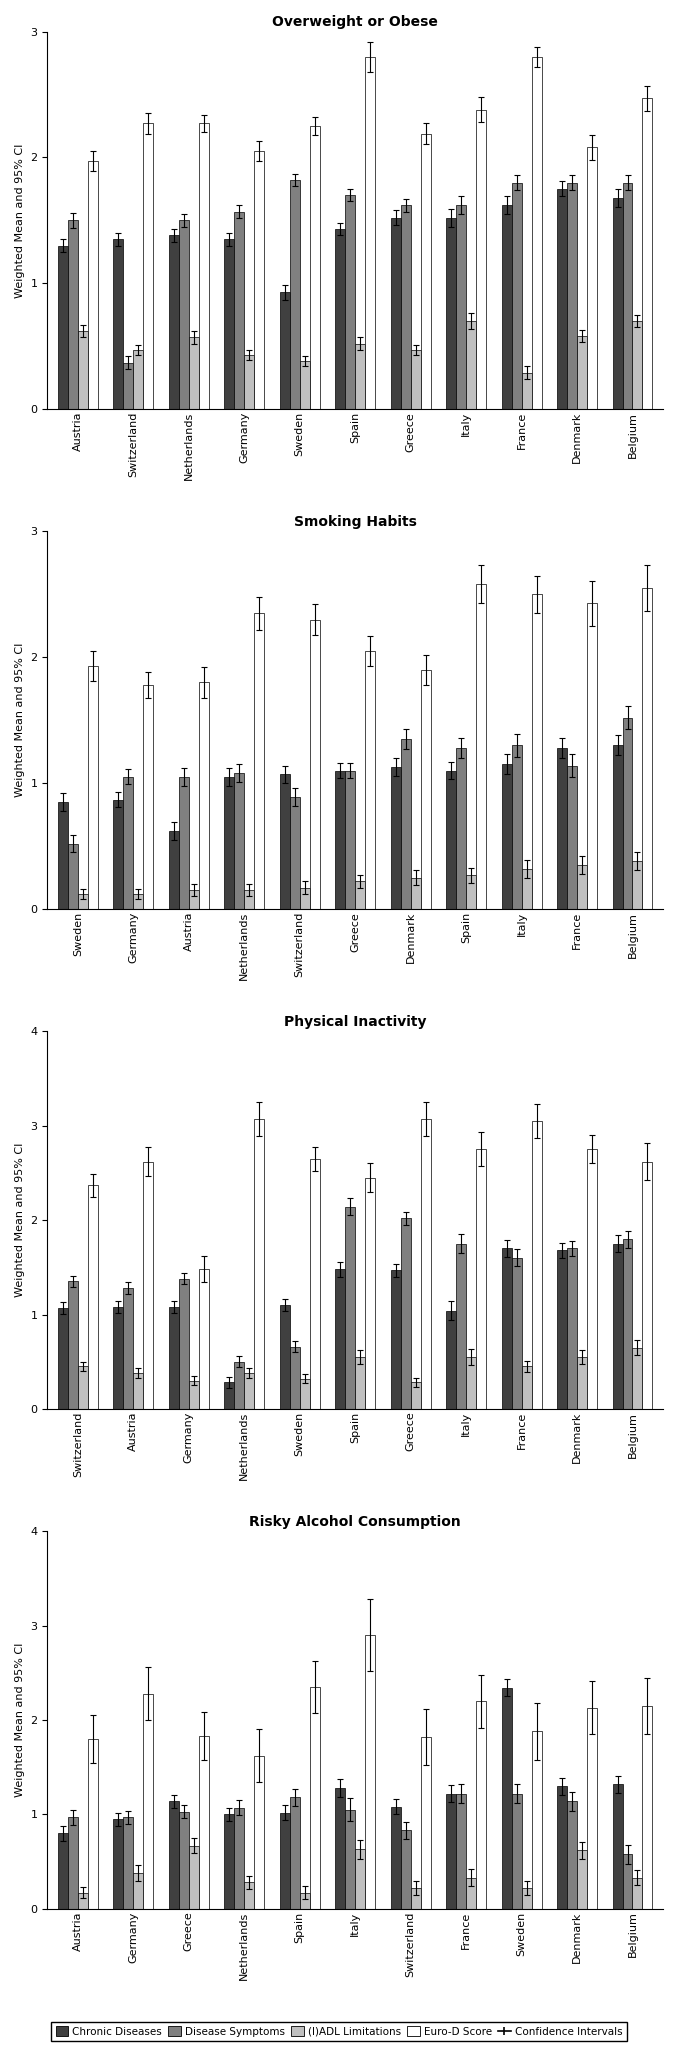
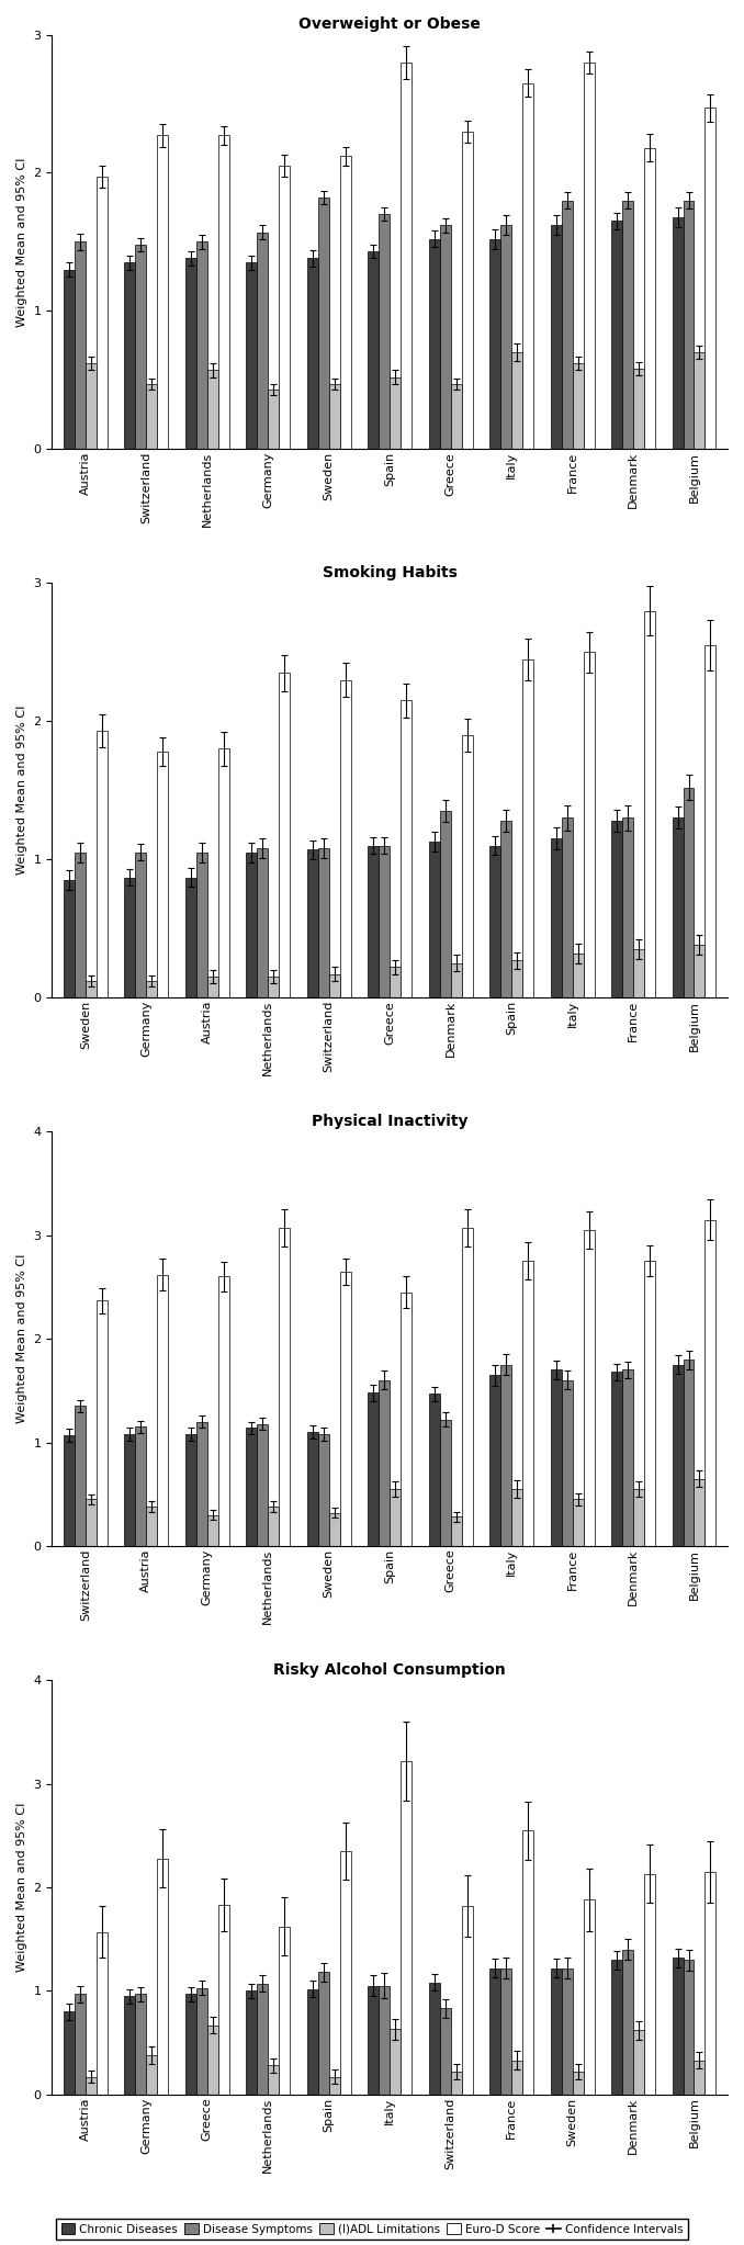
Overweight or Obese/Disease Symptoms/Switzerland: 0.37 -> 1.48
Overweight or Obese/Chronic Diseases/Sweden: 0.93 -> 1.38
Overweight or Obese/(I)ADL Limitations/Sweden: 0.38 -> 0.47
Overweight or Obese/Euro-D Score/Sweden: 2.25 -> 2.12
Overweight or Obese/Euro-D Score/Greece: 2.19 -> 2.30
Overweight or Obese/Euro-D Score/Italy: 2.38 -> 2.65
Overweight or Obese/(I)ADL Limitations/France: 0.29 -> 0.62
Overweight or Obese/Chronic Diseases/Denmark: 1.75 -> 1.65
Overweight or Obese/Euro-D Score/Denmark: 2.08 -> 2.18
Smoking Habits/Disease Symptoms/Sweden: 0.52 -> 1.05
Smoking Habits/Chronic Diseases/Austria: 0.62 -> 0.87
Smoking Habits/Disease Symptoms/Switzerland: 0.89 -> 1.08
Smoking Habits/Euro-D Score/Greece: 2.05 -> 2.15
Smoking Habits/Euro-D Score/Spain: 2.58 -> 2.45
Smoking Habits/Disease Symptoms/France: 1.14 -> 1.30
Smoking Habits/Euro-D Score/France: 2.43 -> 2.80
Physical Inactivity/Disease Symptoms/Austria: 1.28 -> 1.15
Physical Inactivity/Disease Symptoms/Germany: 1.38 -> 1.20
Physical Inactivity/Euro-D Score/Germany: 1.48 -> 2.60
Physical Inactivity/Chronic Diseases/Netherlands: 0.28 -> 1.14
Physical Inactivity/Disease Symptoms/Netherlands: 0.50 -> 1.18
Physical Inactivity/Disease Symptoms/Sweden: 0.66 -> 1.08
Physical Inactivity/Disease Symptoms/Spain: 2.14 -> 1.60
Physical Inactivity/Disease Symptoms/Greece: 2.02 -> 1.22
Physical Inactivity/Chronic Diseases/Italy: 1.04 -> 1.65
Physical Inactivity/Euro-D Score/Belgium: 2.62 -> 3.15
Risky Alcohol Consumption/Euro-D Score/Austria: 1.80 -> 1.57
Risky Alcohol Consumption/Chronic Diseases/Greece: 1.14 -> 0.97
Risky Alcohol Consumption/Chronic Diseases/Italy: 1.28 -> 1.05
Risky Alcohol Consumption/Euro-D Score/Italy: 2.90 -> 3.22
Risky Alcohol Consumption/Euro-D Score/France: 2.20 -> 2.55
Risky Alcohol Consumption/Chronic Diseases/Sweden: 2.34 -> 1.22
Risky Alcohol Consumption/Disease Symptoms/Denmark: 1.14 -> 1.40
Risky Alcohol Consumption/Disease Symptoms/Belgium: 0.58 -> 1.30
